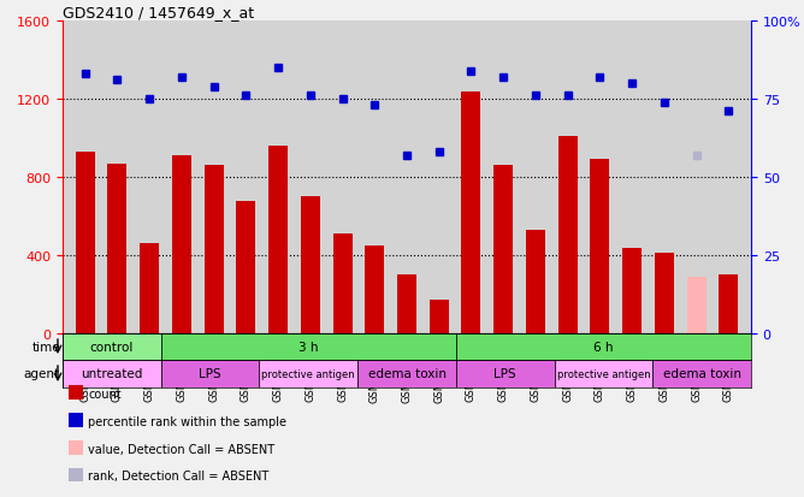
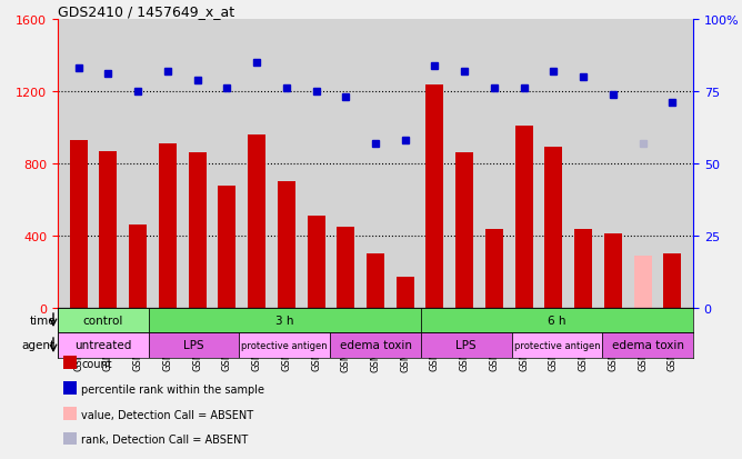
GSM106397: 530 -> 440
